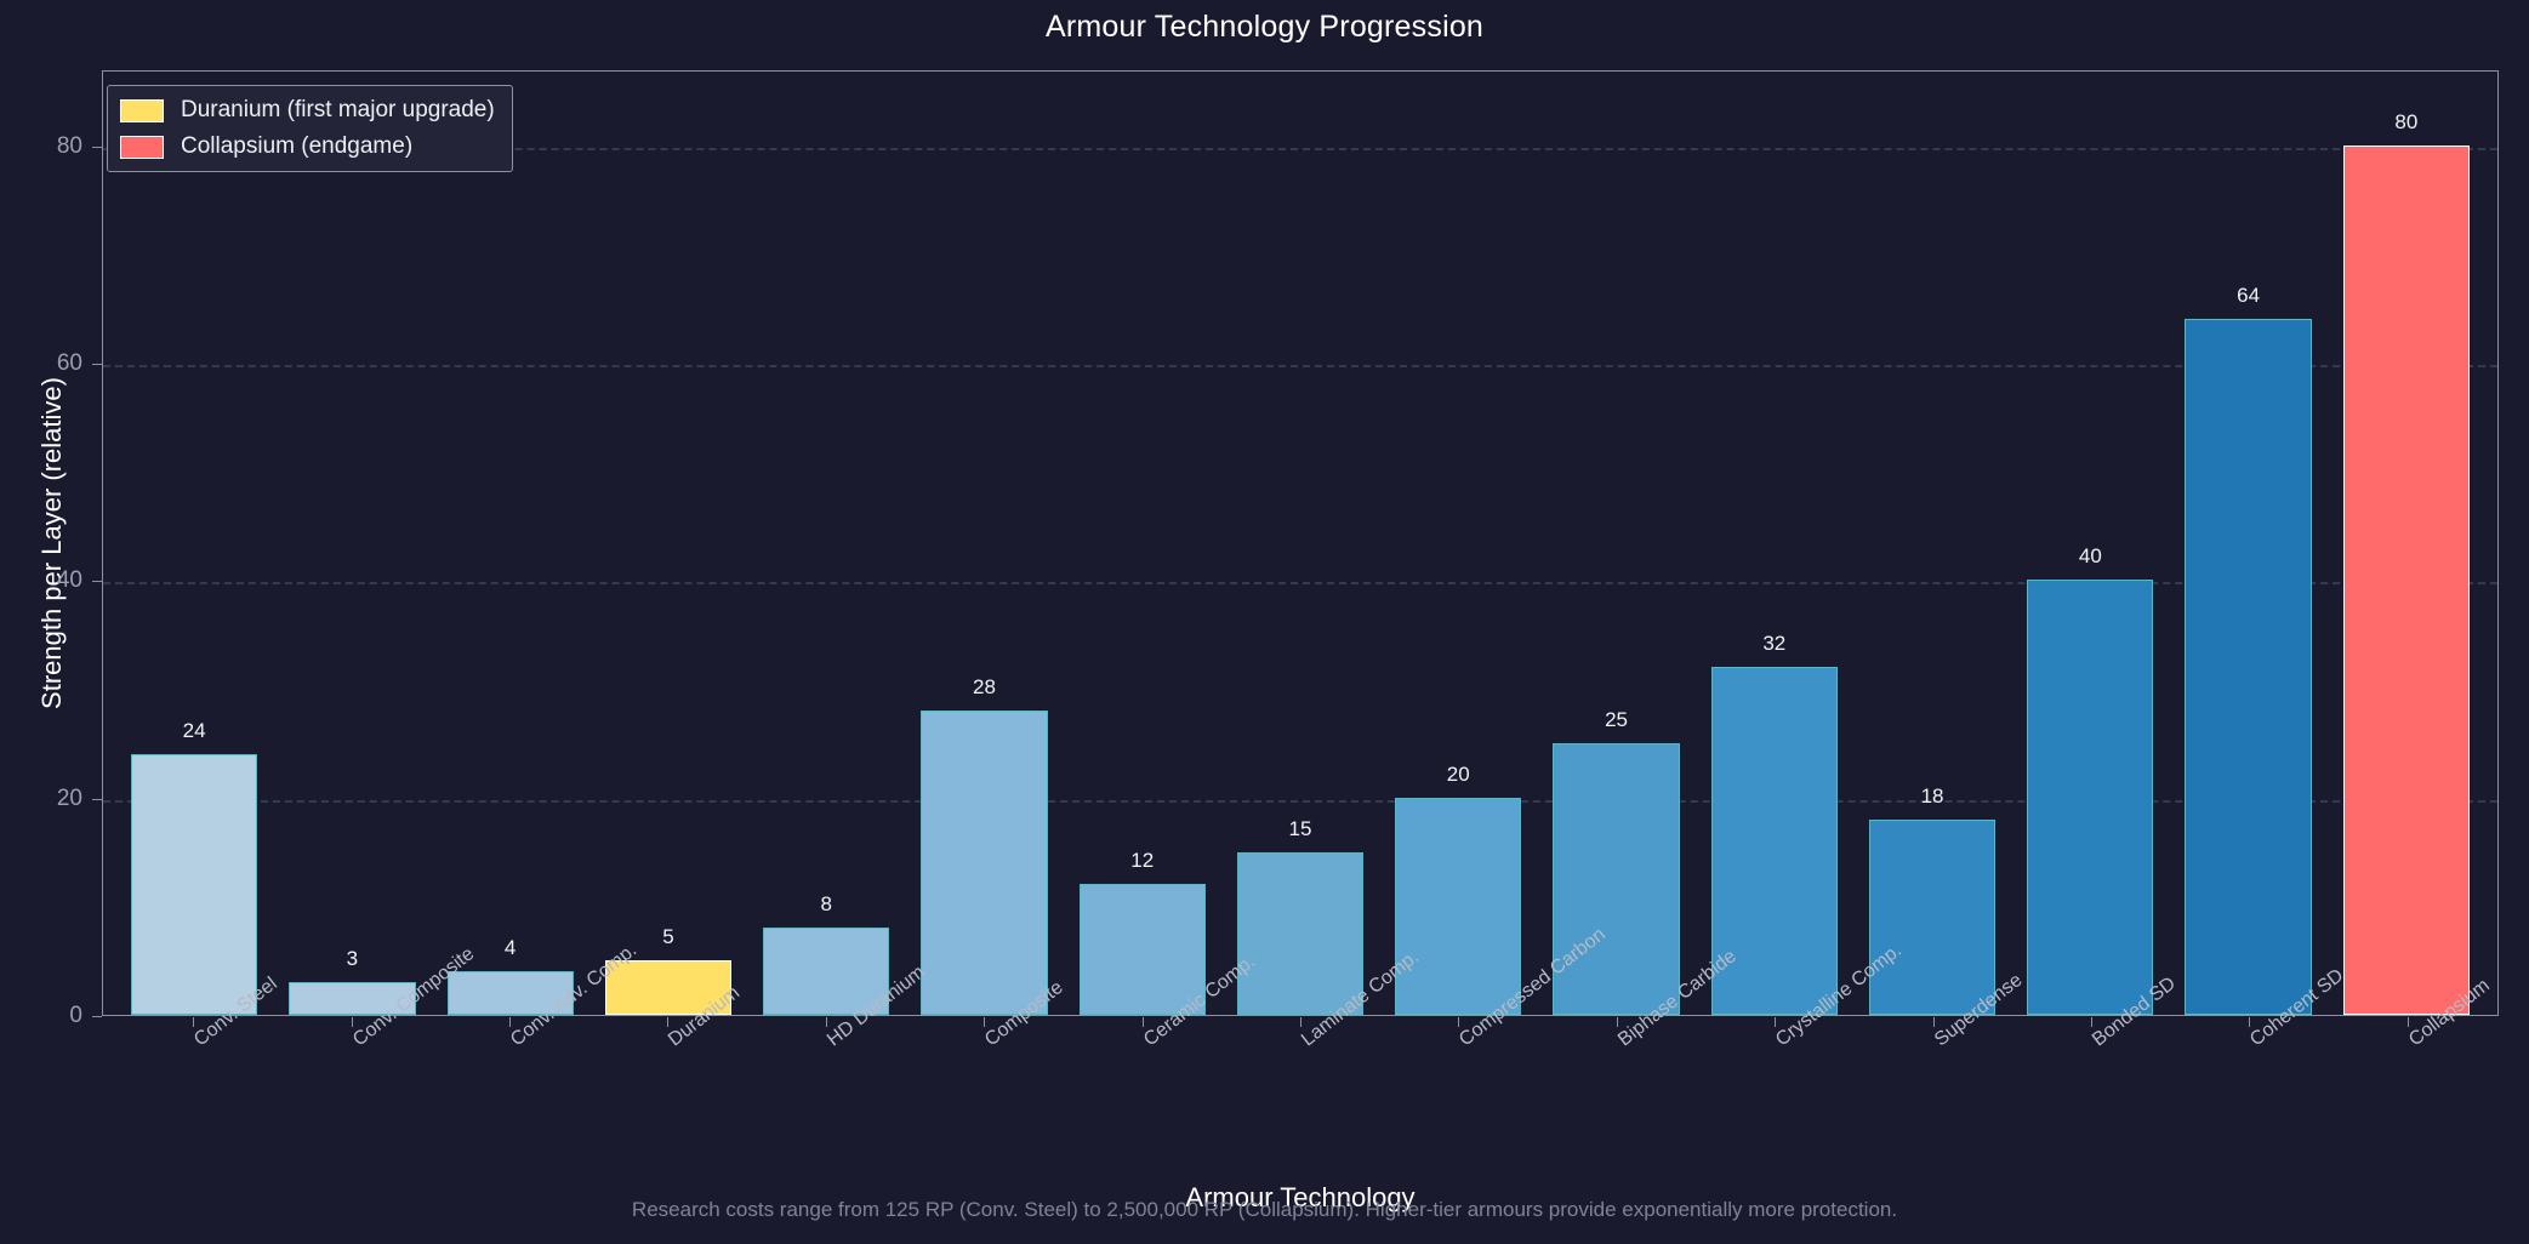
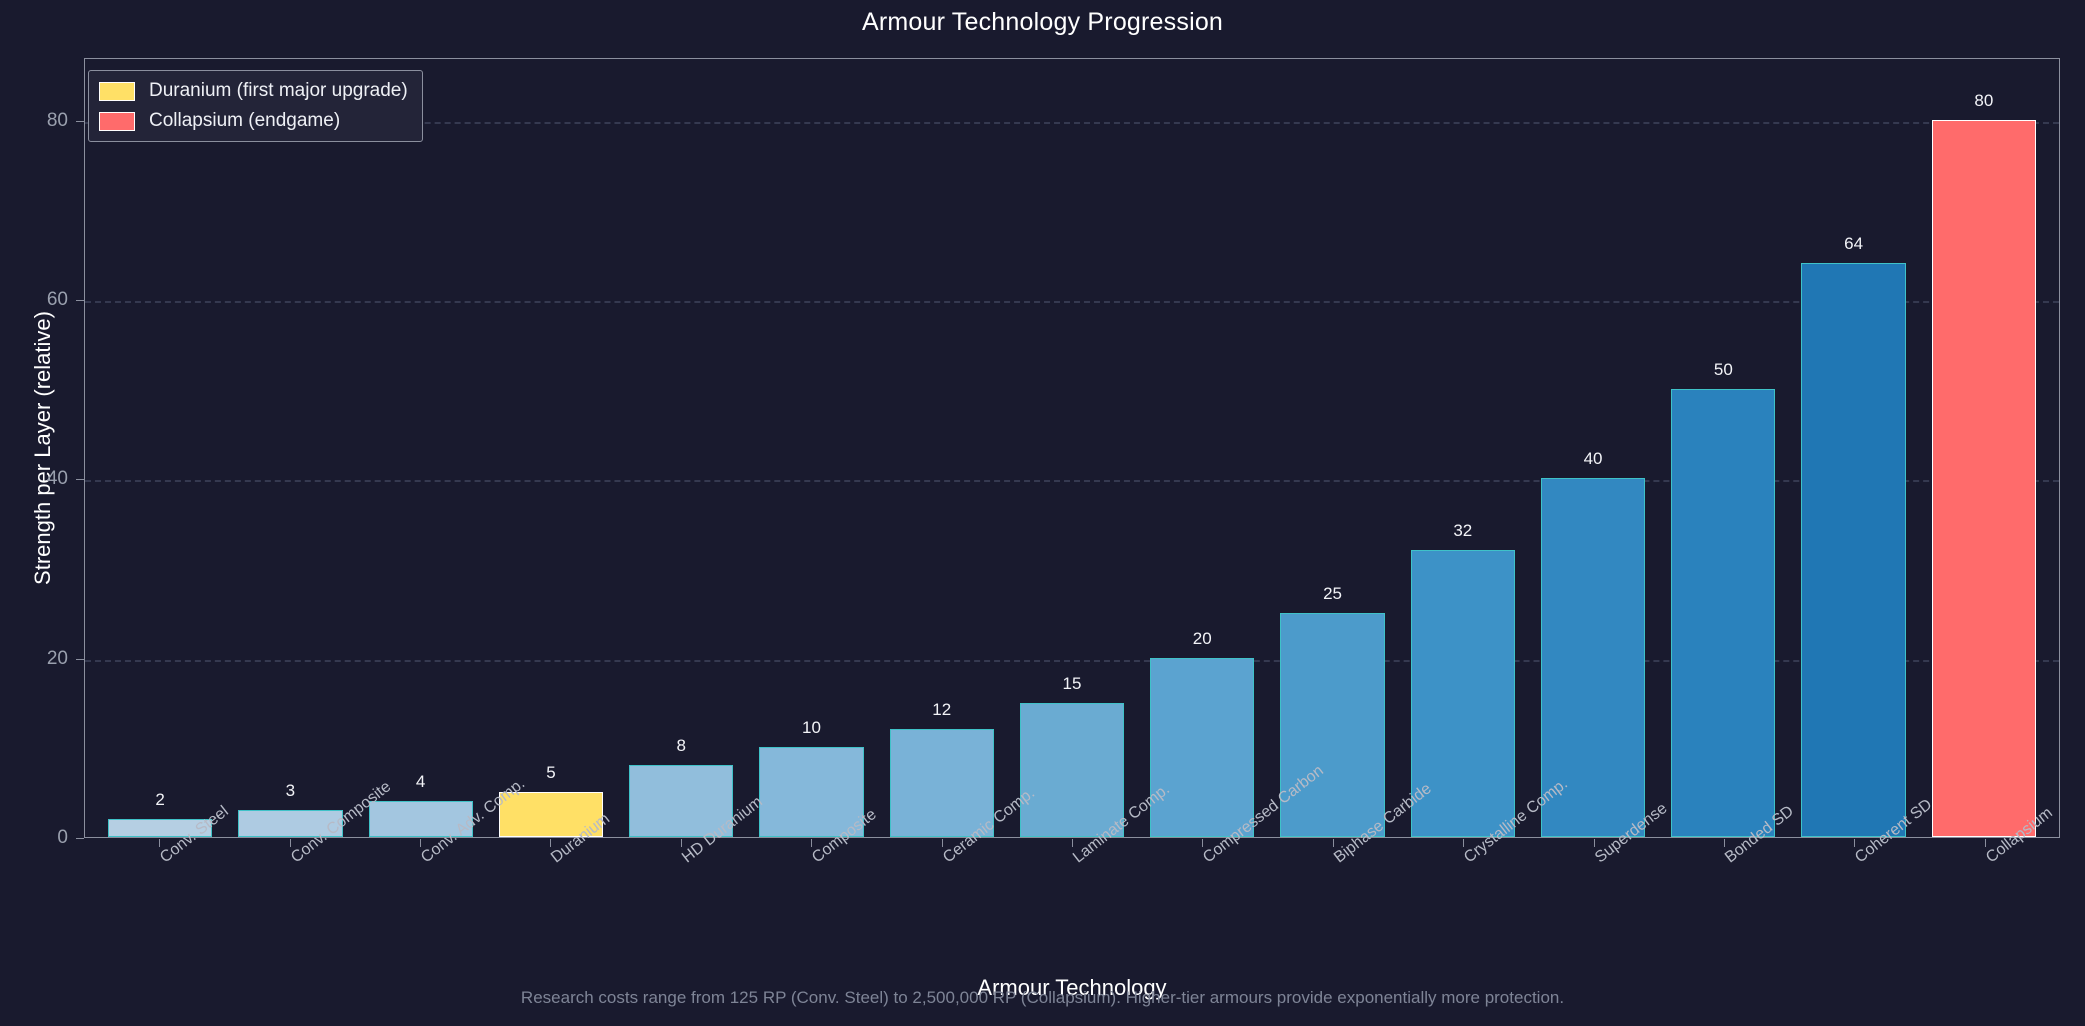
Conv. Steel: 24 -> 2
Composite: 28 -> 10
Superdense: 18 -> 40
Bonded SD: 40 -> 50
